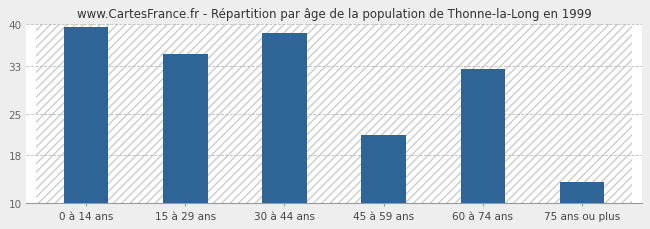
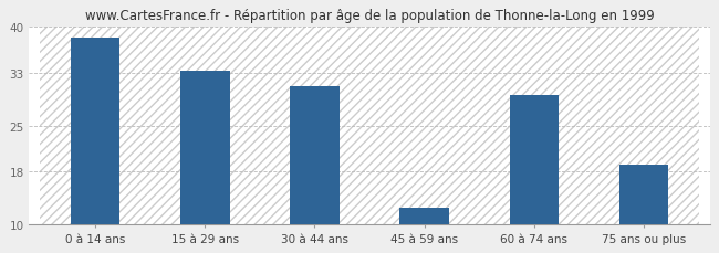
0 à 14 ans: 39.5 -> 38.4
15 à 29 ans: 35.0 -> 33.4
30 à 44 ans: 38.5 -> 31.0
45 à 59 ans: 21.5 -> 12.6
60 à 74 ans: 32.5 -> 29.6
75 ans ou plus: 13.5 -> 19.0
